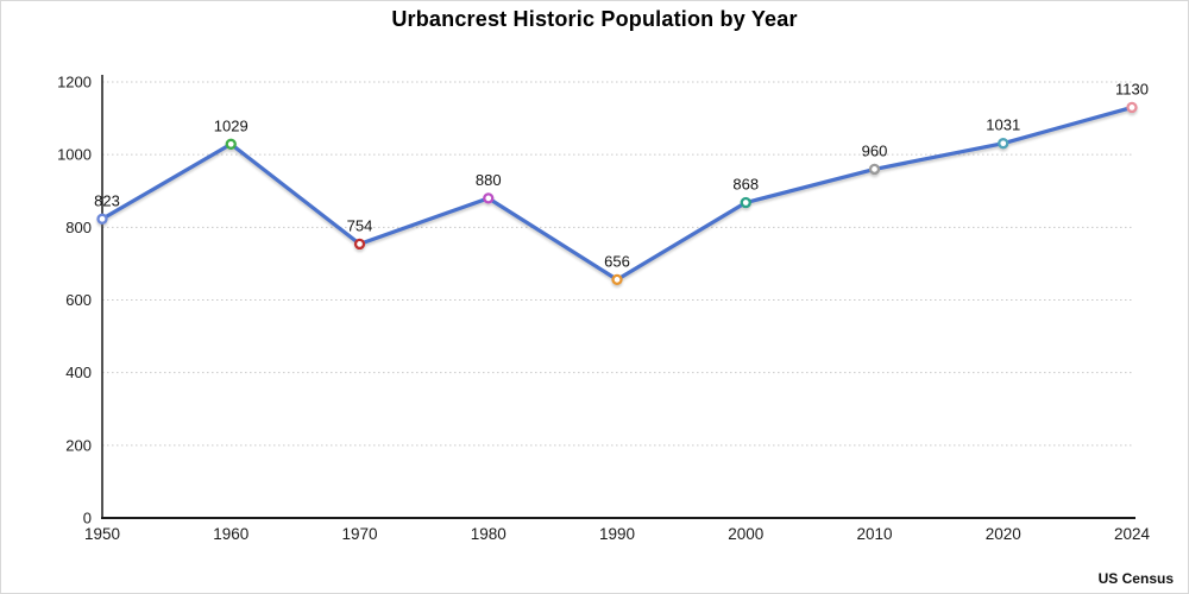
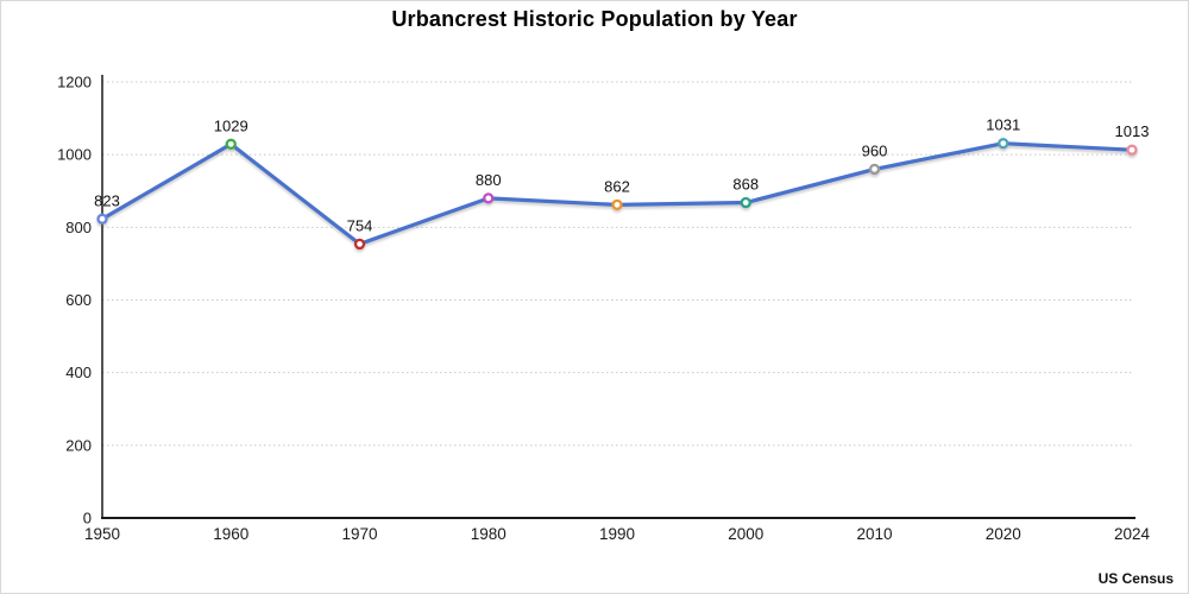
1990: 656 -> 862
2024: 1130 -> 1013
